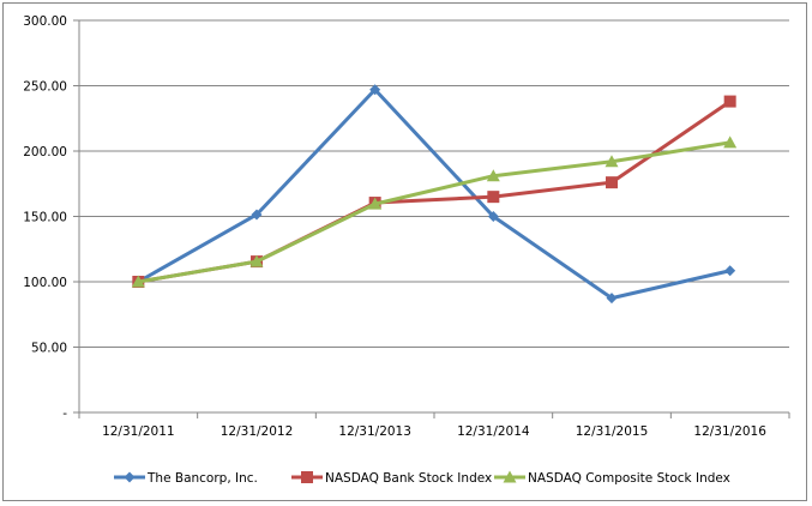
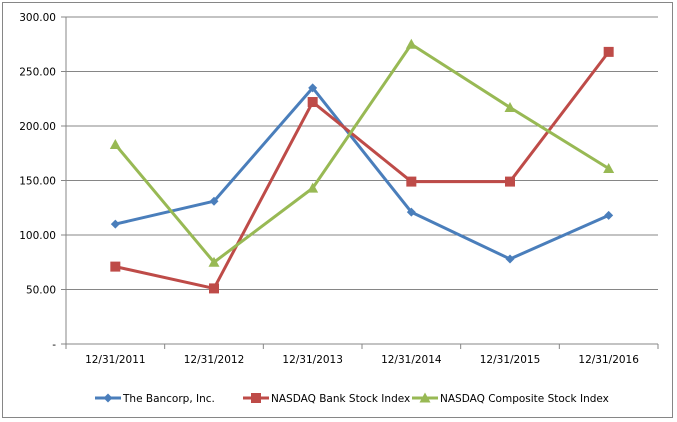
The Bancorp, Inc./12/31/2011: 100 -> 110
NASDAQ Bank Stock Index/12/31/2011: 100 -> 71
NASDAQ Composite Stock Index/12/31/2011: 100 -> 183
The Bancorp, Inc./12/31/2012: 151 -> 131
NASDAQ Bank Stock Index/12/31/2012: 116 -> 51
NASDAQ Composite Stock Index/12/31/2012: 116 -> 75
The Bancorp, Inc./12/31/2013: 247 -> 235
NASDAQ Bank Stock Index/12/31/2013: 160 -> 222
NASDAQ Composite Stock Index/12/31/2013: 160 -> 143
The Bancorp, Inc./12/31/2014: 150 -> 121
NASDAQ Bank Stock Index/12/31/2014: 165 -> 149
NASDAQ Composite Stock Index/12/31/2014: 181 -> 275
The Bancorp, Inc./12/31/2015: 88 -> 78
NASDAQ Bank Stock Index/12/31/2015: 176 -> 149
NASDAQ Composite Stock Index/12/31/2015: 192 -> 217
The Bancorp, Inc./12/31/2016: 108 -> 118
NASDAQ Bank Stock Index/12/31/2016: 238 -> 268
NASDAQ Composite Stock Index/12/31/2016: 206 -> 161
